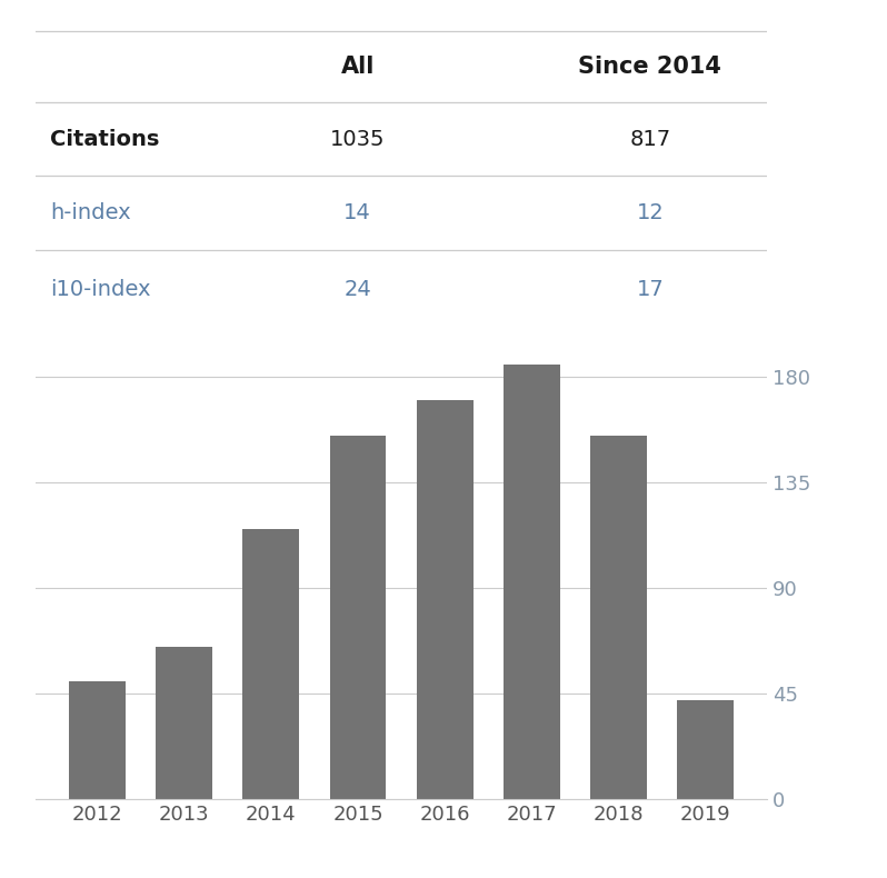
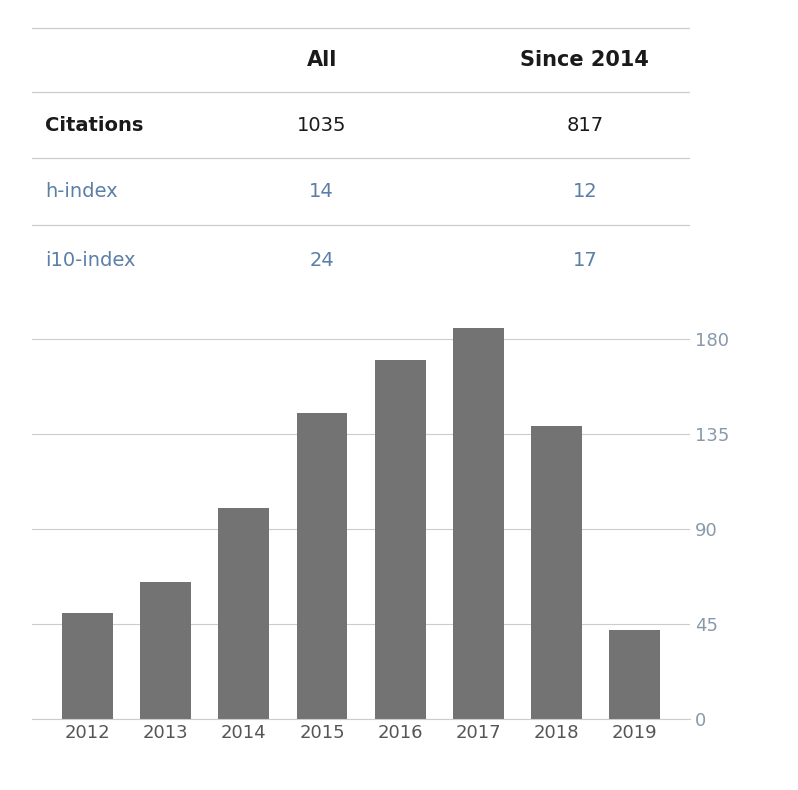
2014: 115 -> 100
2015: 155 -> 145
2018: 155 -> 139
